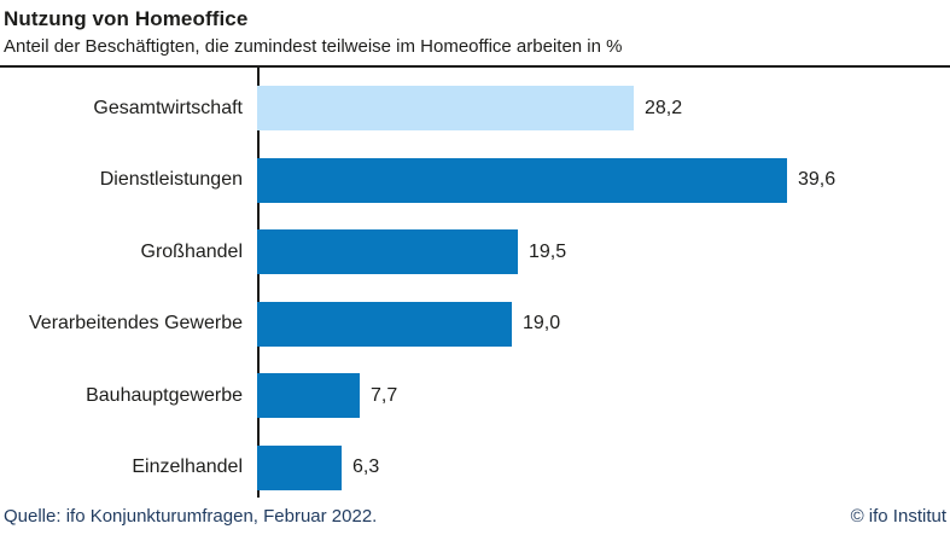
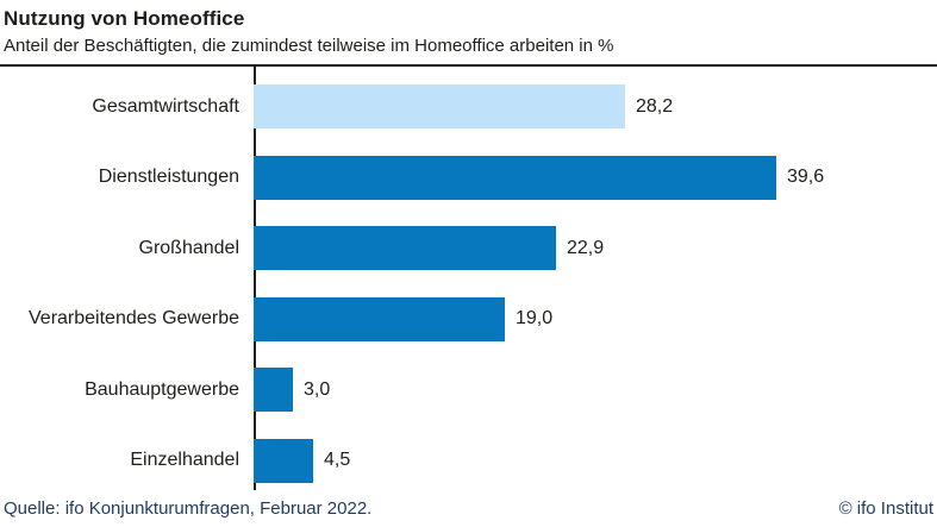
Großhandel: 19,5 -> 22,9
Bauhauptgewerbe: 7,7 -> 3,0
Einzelhandel: 6,3 -> 4,5
